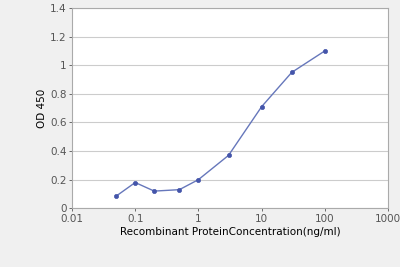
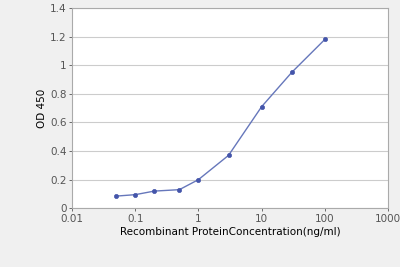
0.1: 0.18 -> 0.10
100: 1.10 -> 1.18
